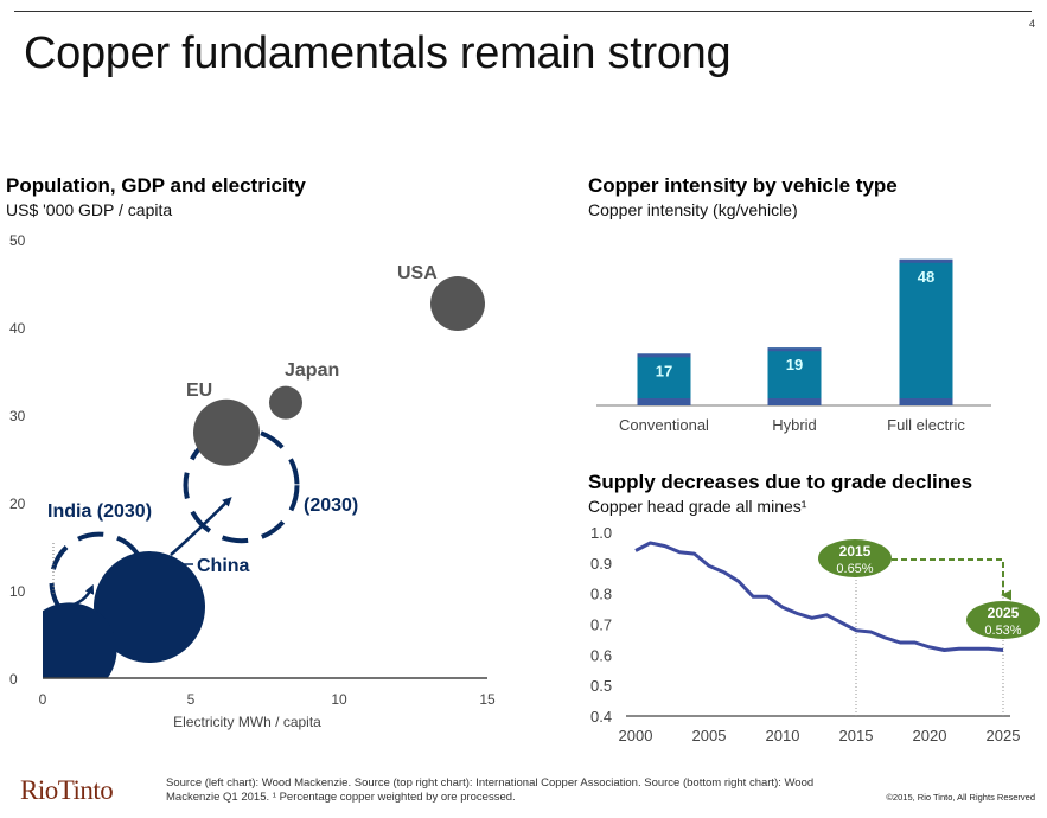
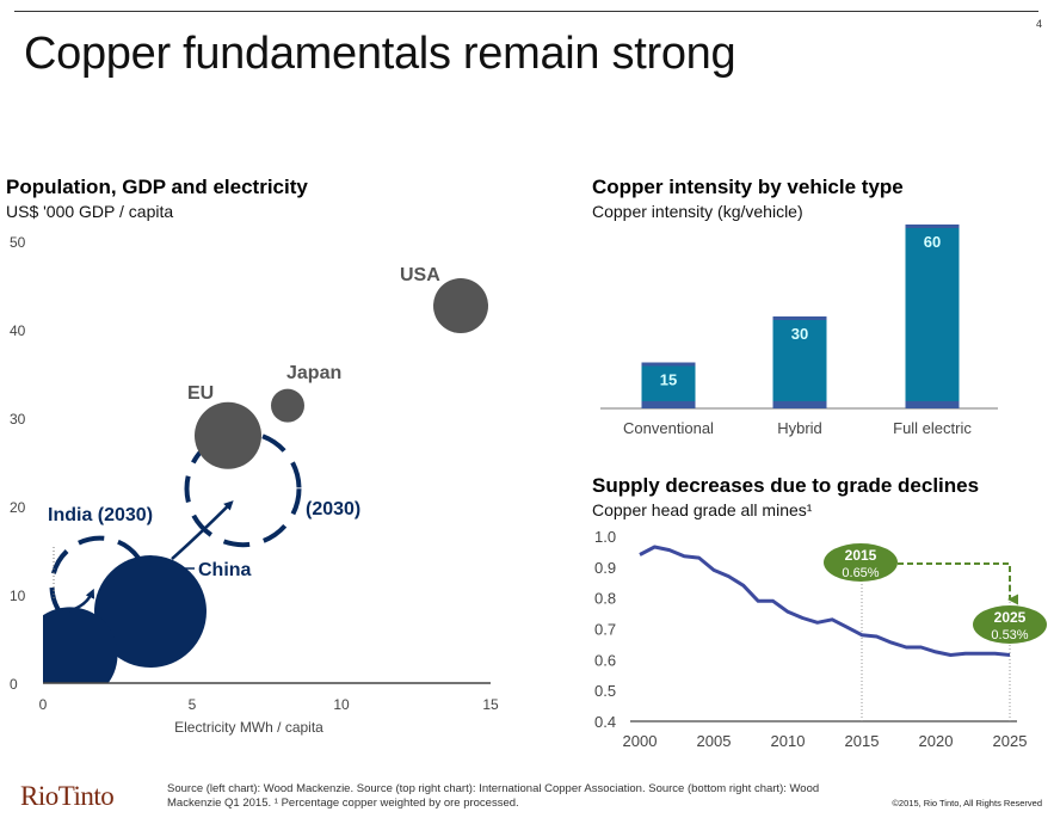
Copper intensity by vehicle type/Conventional: 17 -> 15
Copper intensity by vehicle type/Hybrid: 19 -> 30
Copper intensity by vehicle type/Full electric: 48 -> 60
